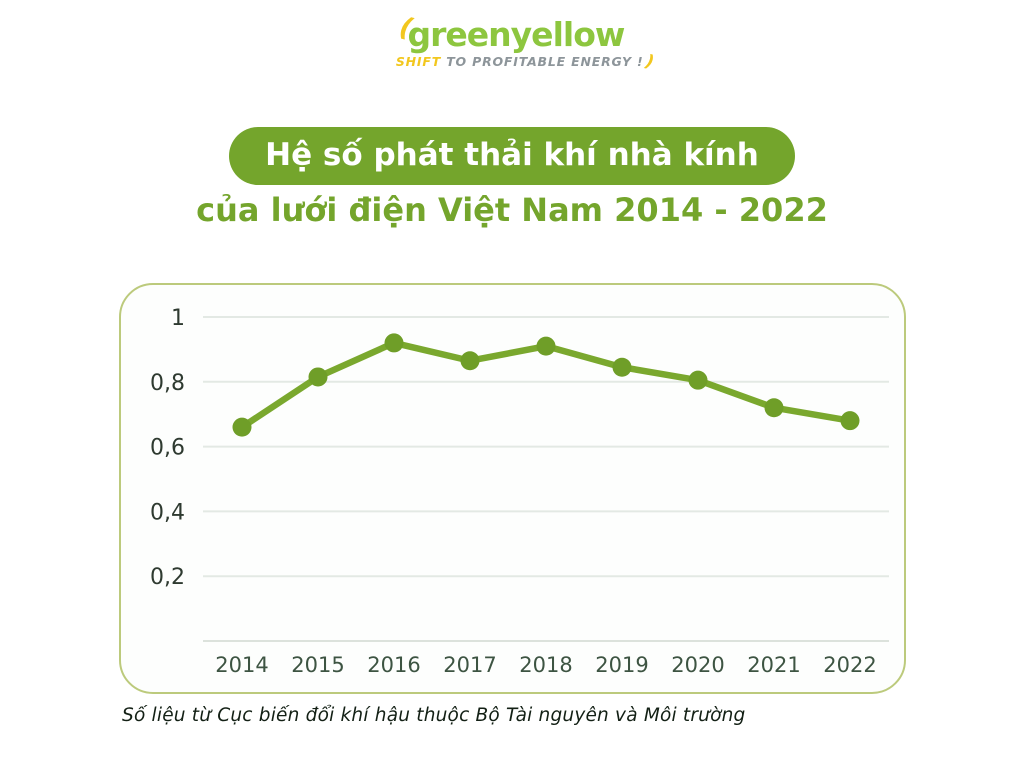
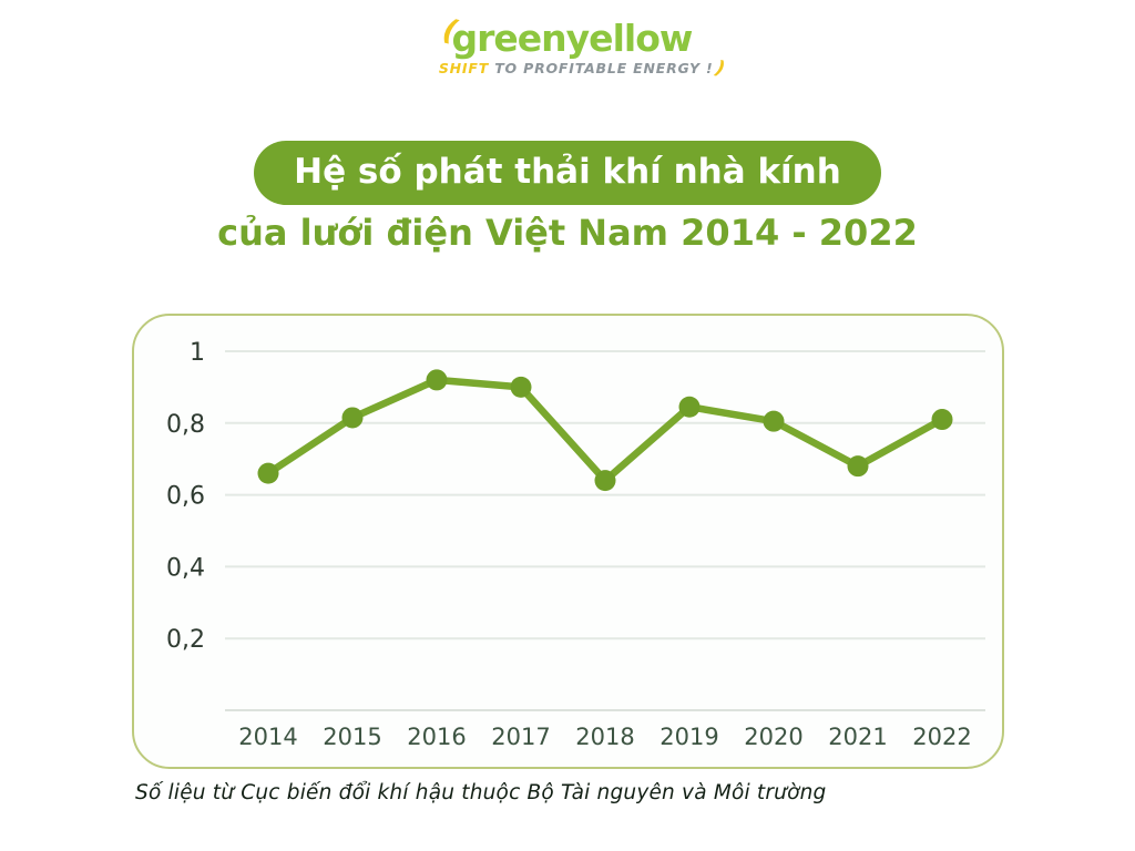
2017: 0,86 -> 0,90
2018: 0,91 -> 0,64
2021: 0,72 -> 0,68
2022: 0,68 -> 0,81
